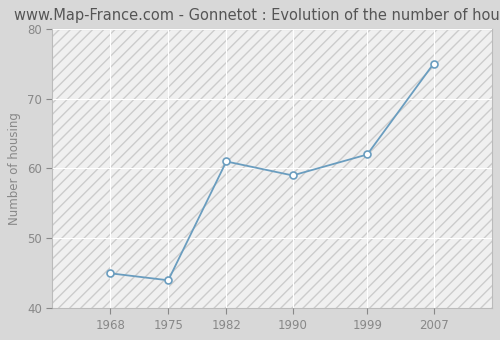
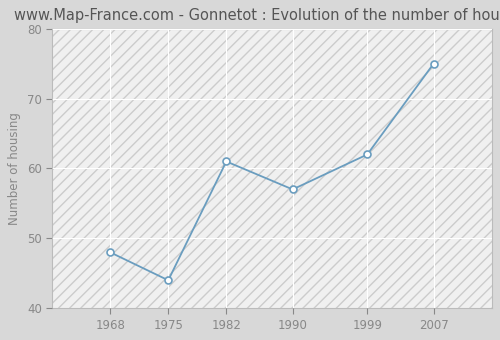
1968: 45 -> 48
1990: 59 -> 57
